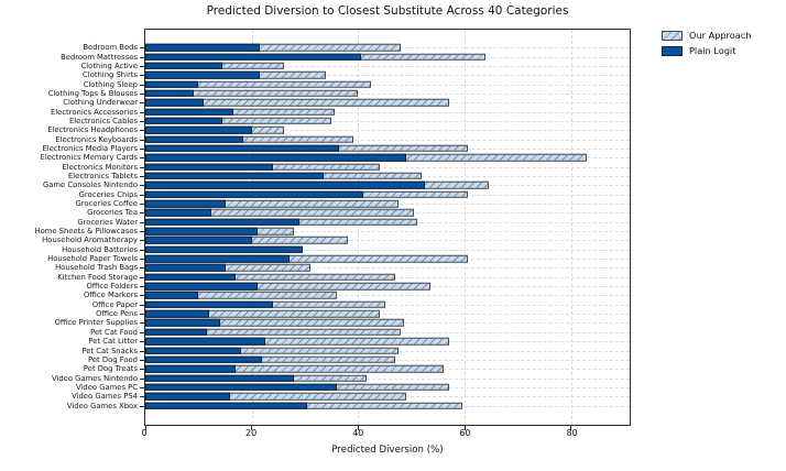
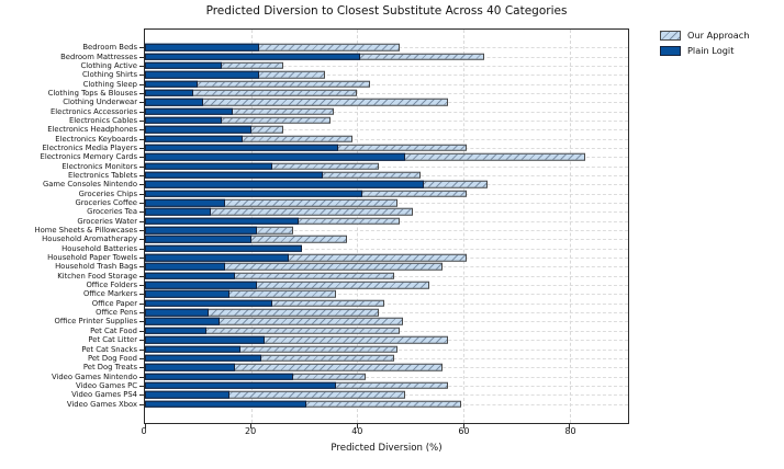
Our Approach/Groceries Water: 51 -> 48
Our Approach/Household Trash Bags: 31 -> 56
Plain Logit/Office Markers: 10 -> 16
